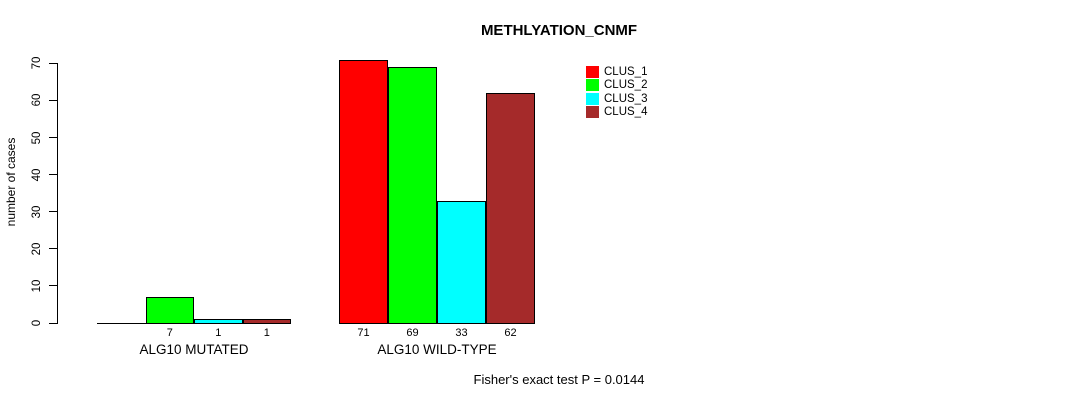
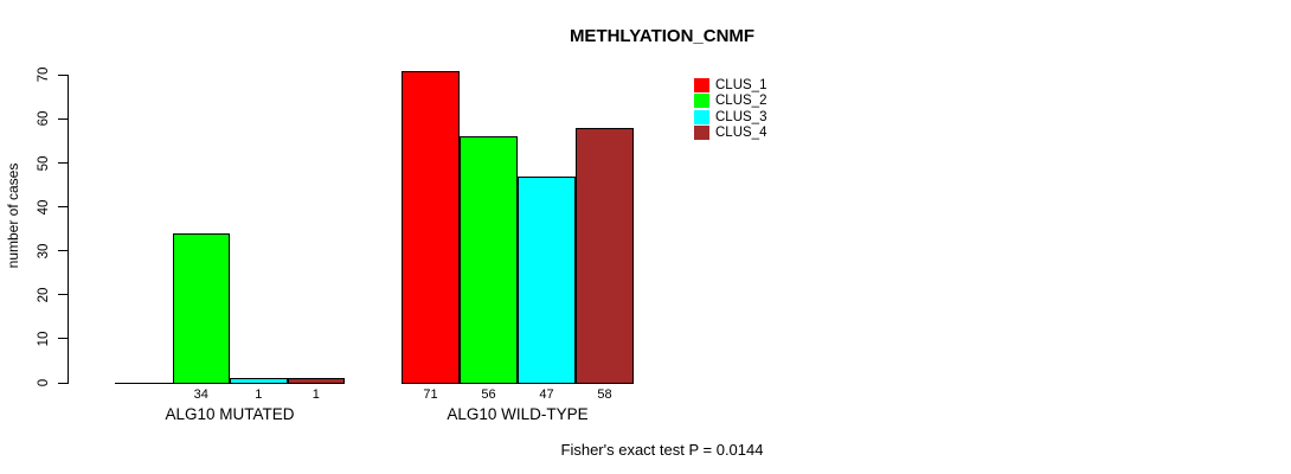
CLUS_2/ALG10 MUTATED: 7 -> 34
CLUS_2/ALG10 WILD-TYPE: 69 -> 56
CLUS_3/ALG10 WILD-TYPE: 33 -> 47
CLUS_4/ALG10 WILD-TYPE: 62 -> 58
